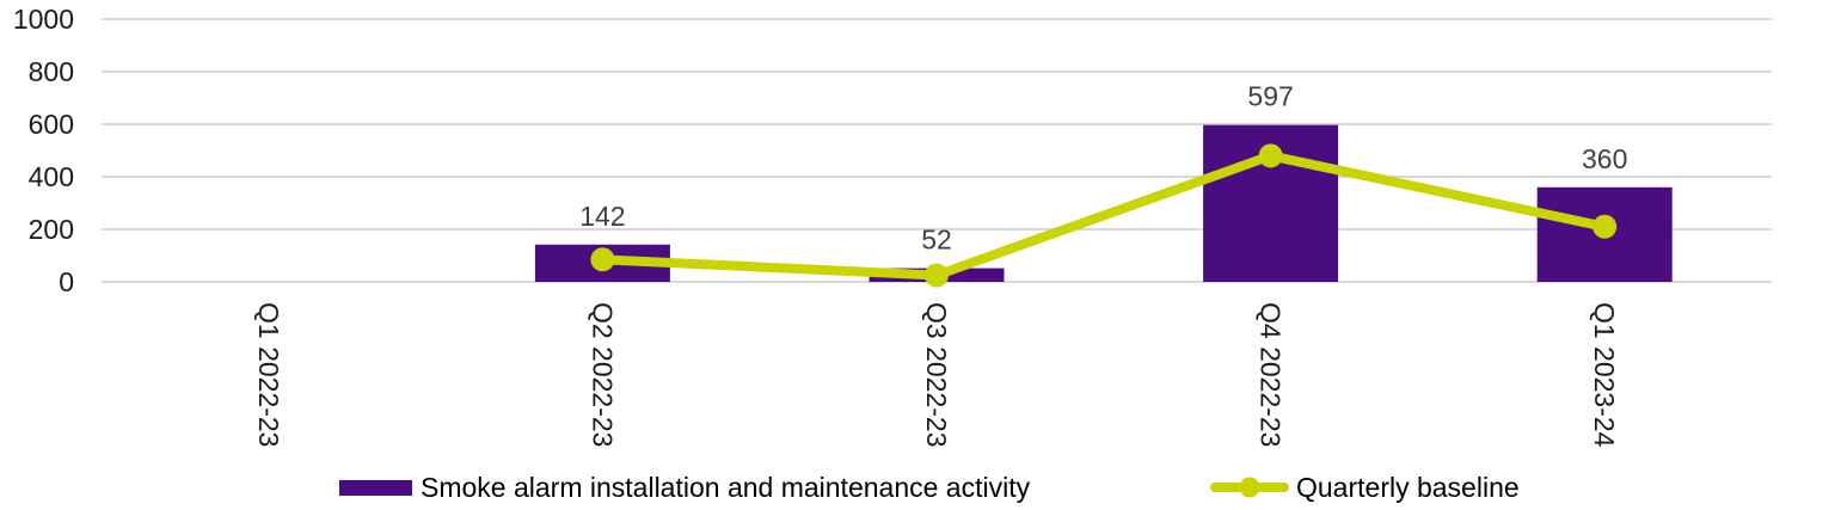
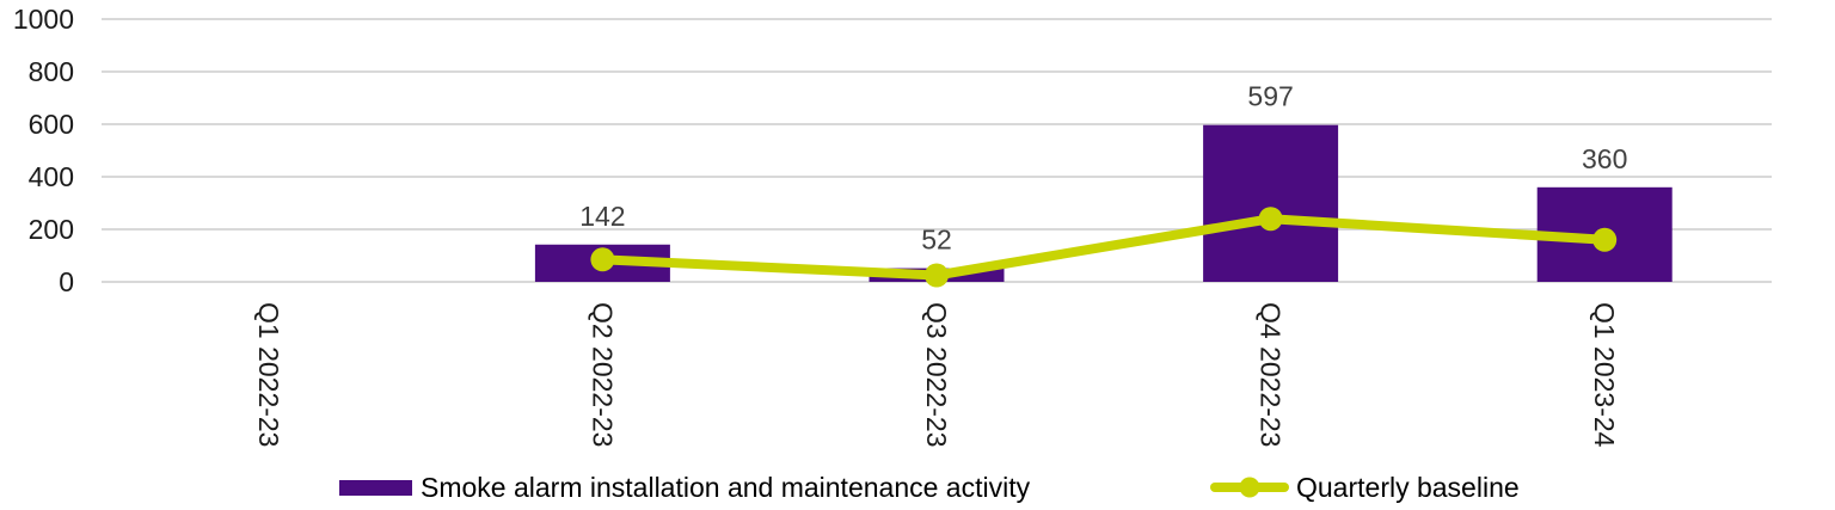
Quarterly baseline/Q4 2022-23: 480 -> 240
Quarterly baseline/Q1 2023-24: 210 -> 160
